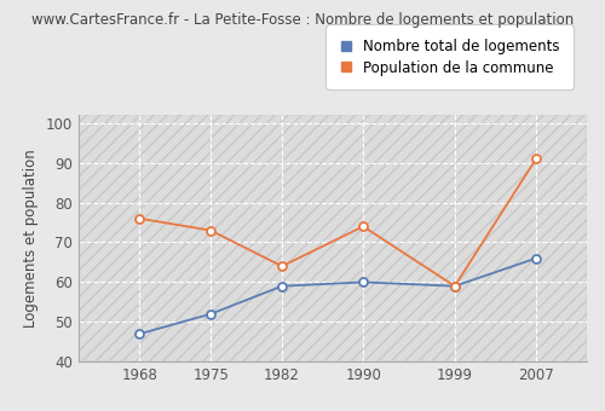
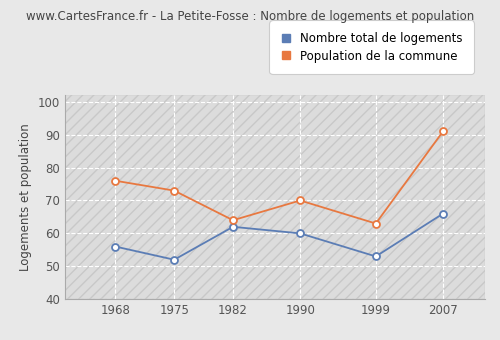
Nombre total de logements/1968: 47 -> 56
Nombre total de logements/1982: 59 -> 62
Population de la commune/1990: 74 -> 70
Nombre total de logements/1999: 59 -> 53
Population de la commune/1999: 59 -> 63
